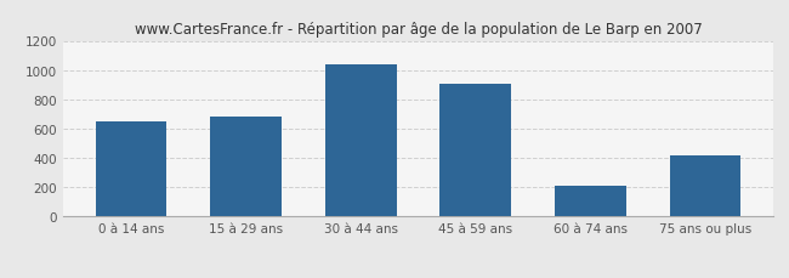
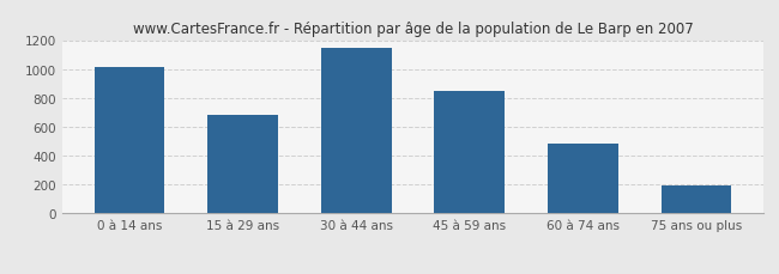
0 à 14 ans: 650 -> 1010
30 à 44 ans: 1040 -> 1150
45 à 59 ans: 910 -> 850
60 à 74 ans: 210 -> 480
75 ans ou plus: 420 -> 200
